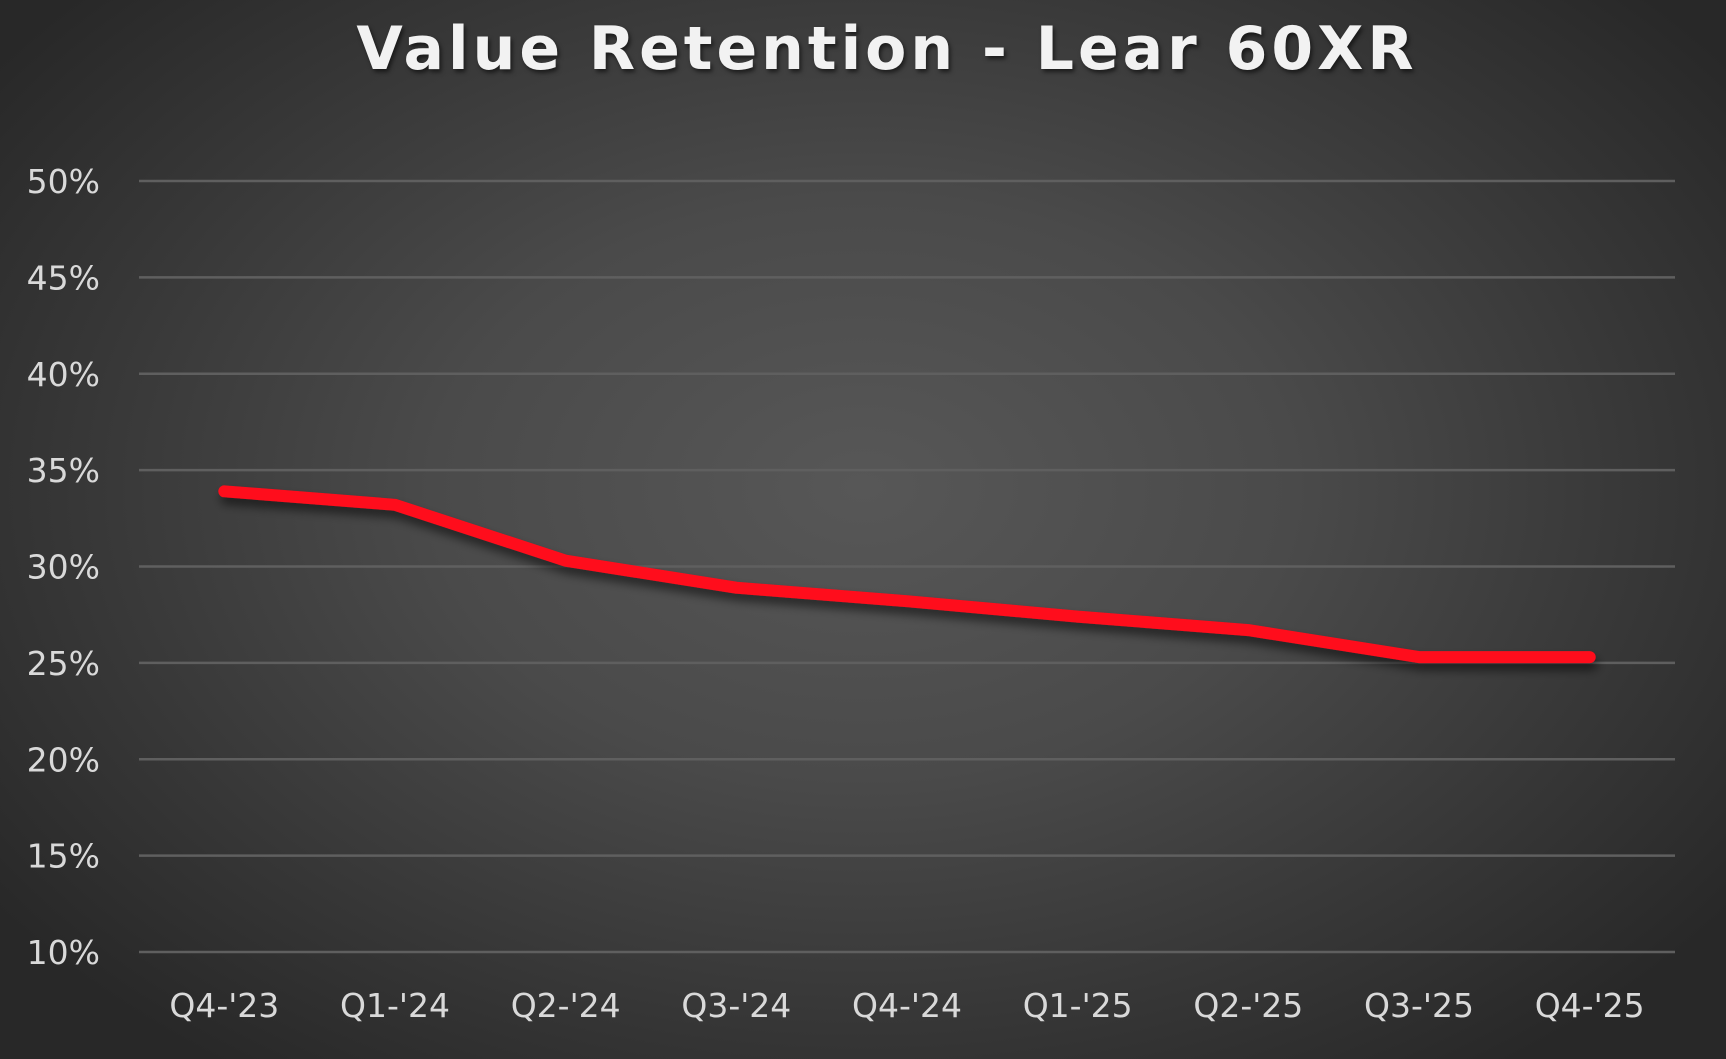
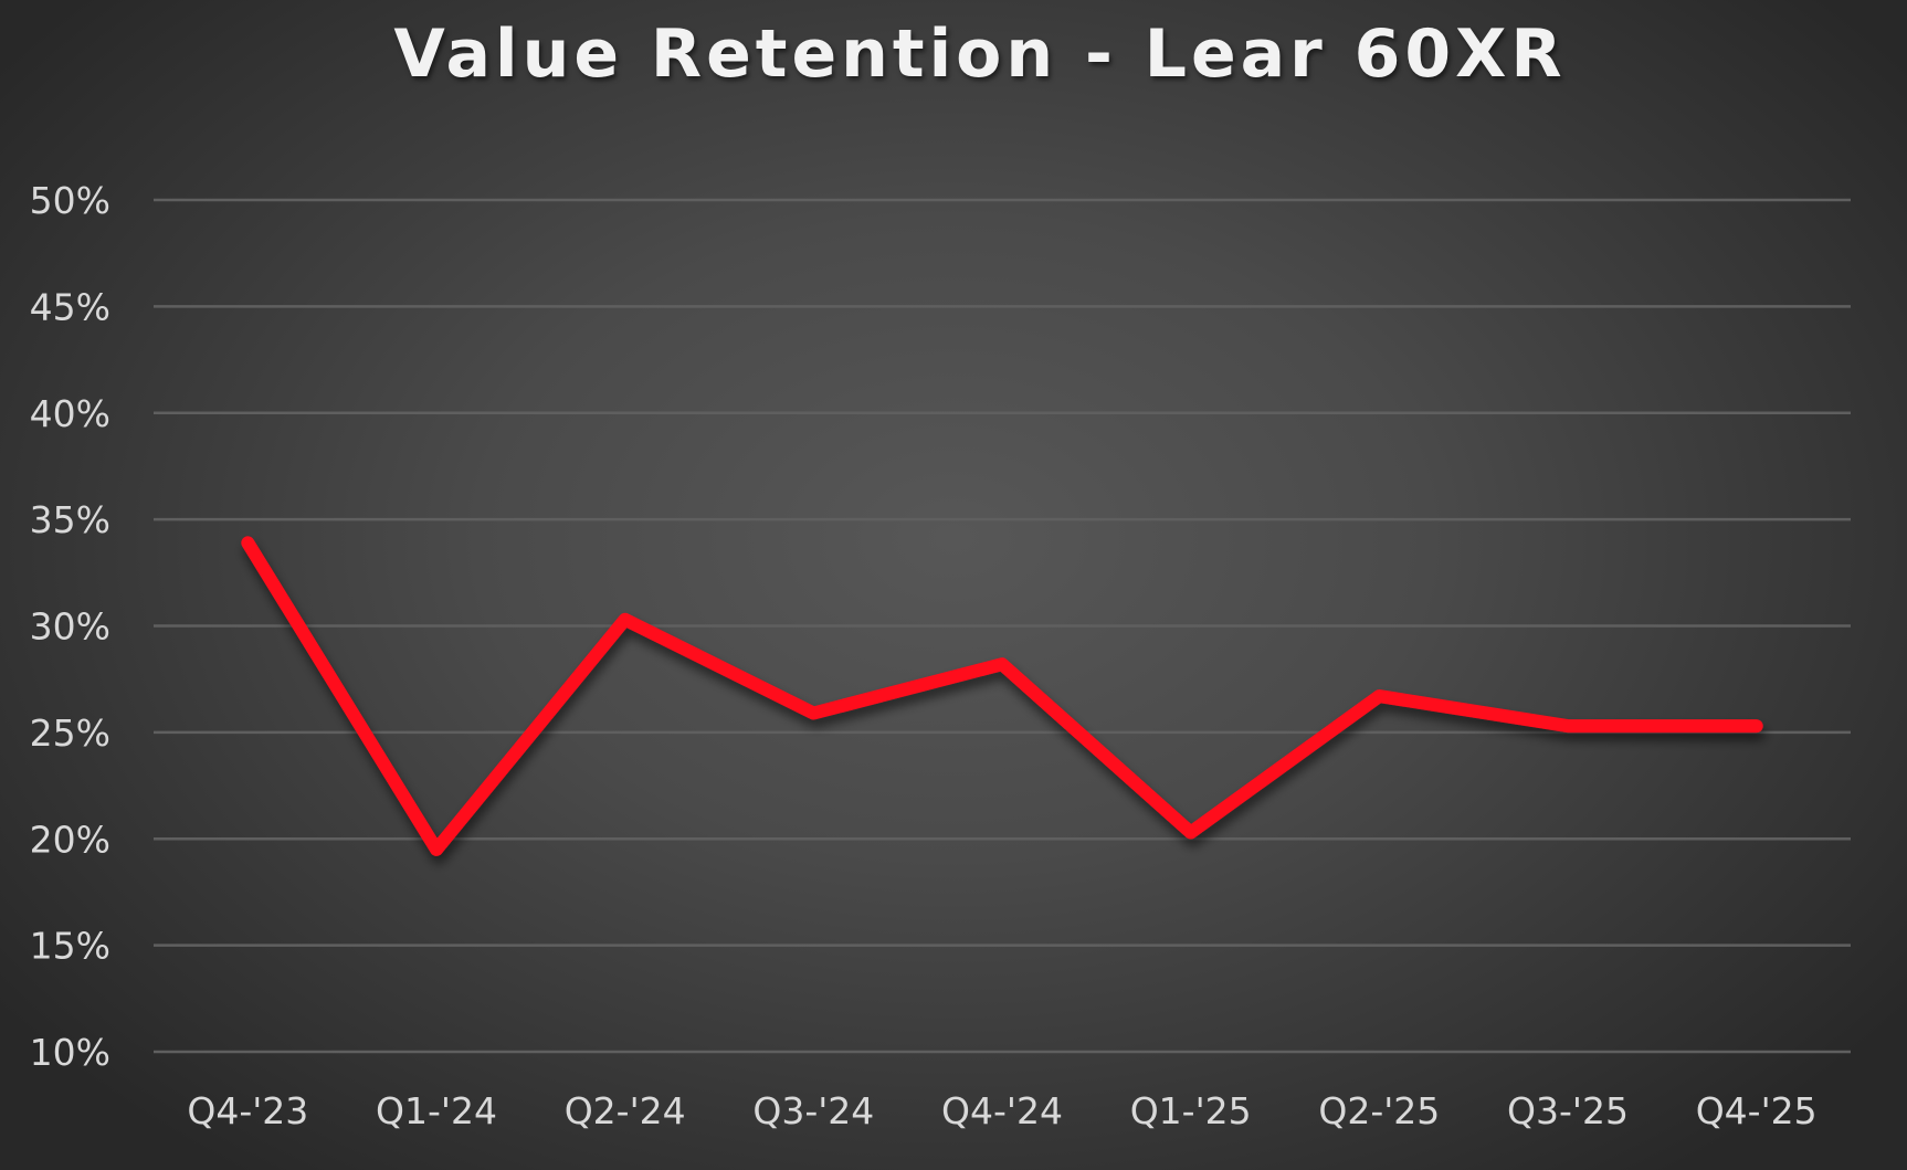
Q1-'24: 33.2% -> 19.5%
Q3-'24: 28.9% -> 25.9%
Q1-'25: 27.4% -> 20.3%
